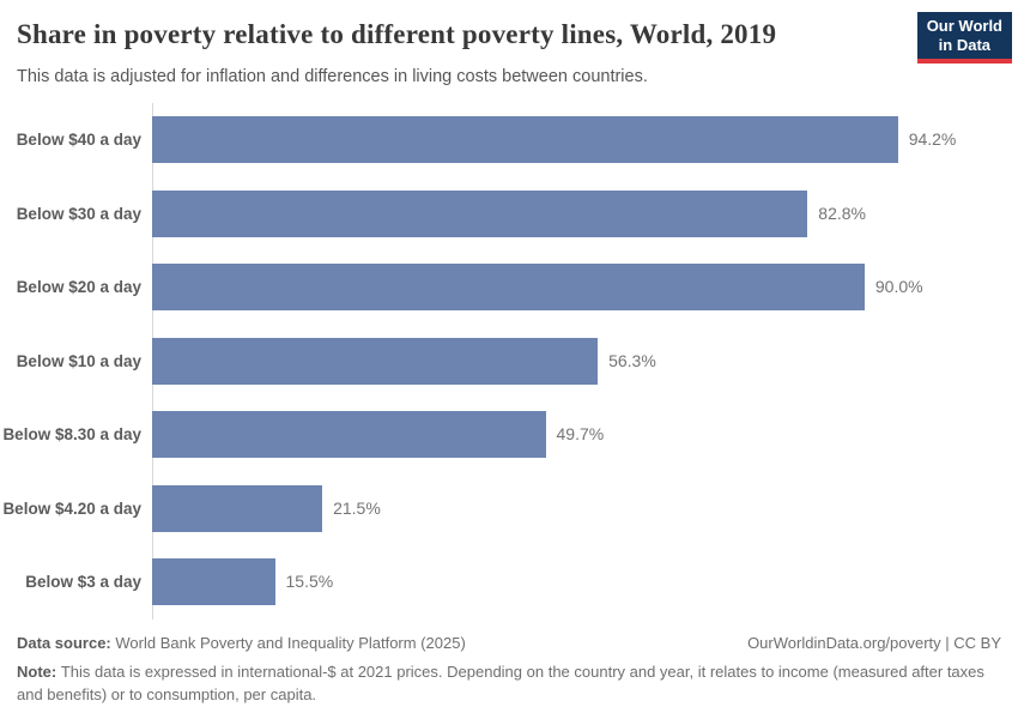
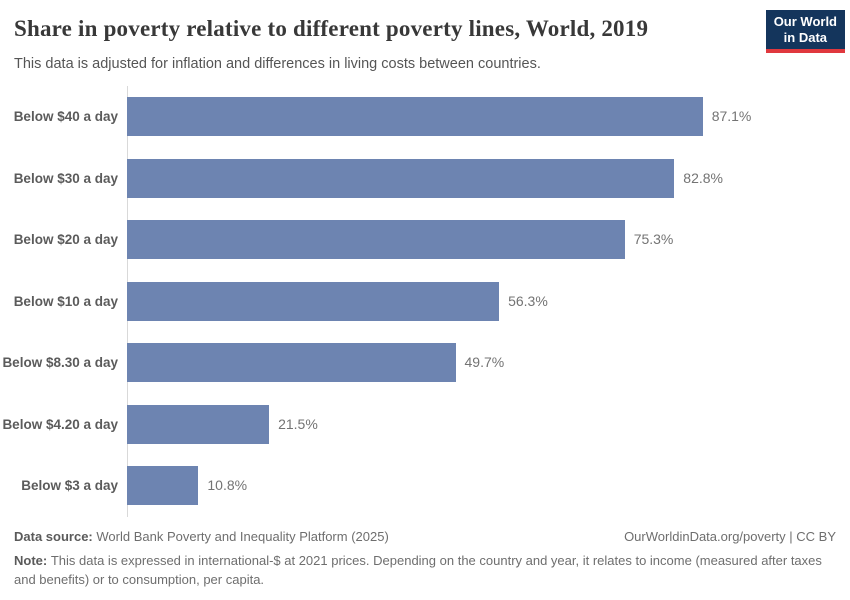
Below $40 a day: 94.2% -> 87.1%
Below $20 a day: 90.0% -> 75.3%
Below $3 a day: 15.5% -> 10.8%
